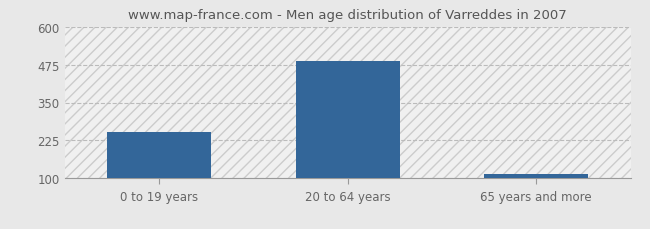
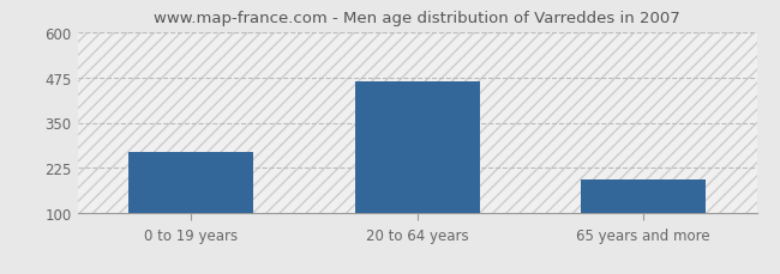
0 to 19 years: 253 -> 270
20 to 64 years: 487 -> 465
65 years and more: 113 -> 195
